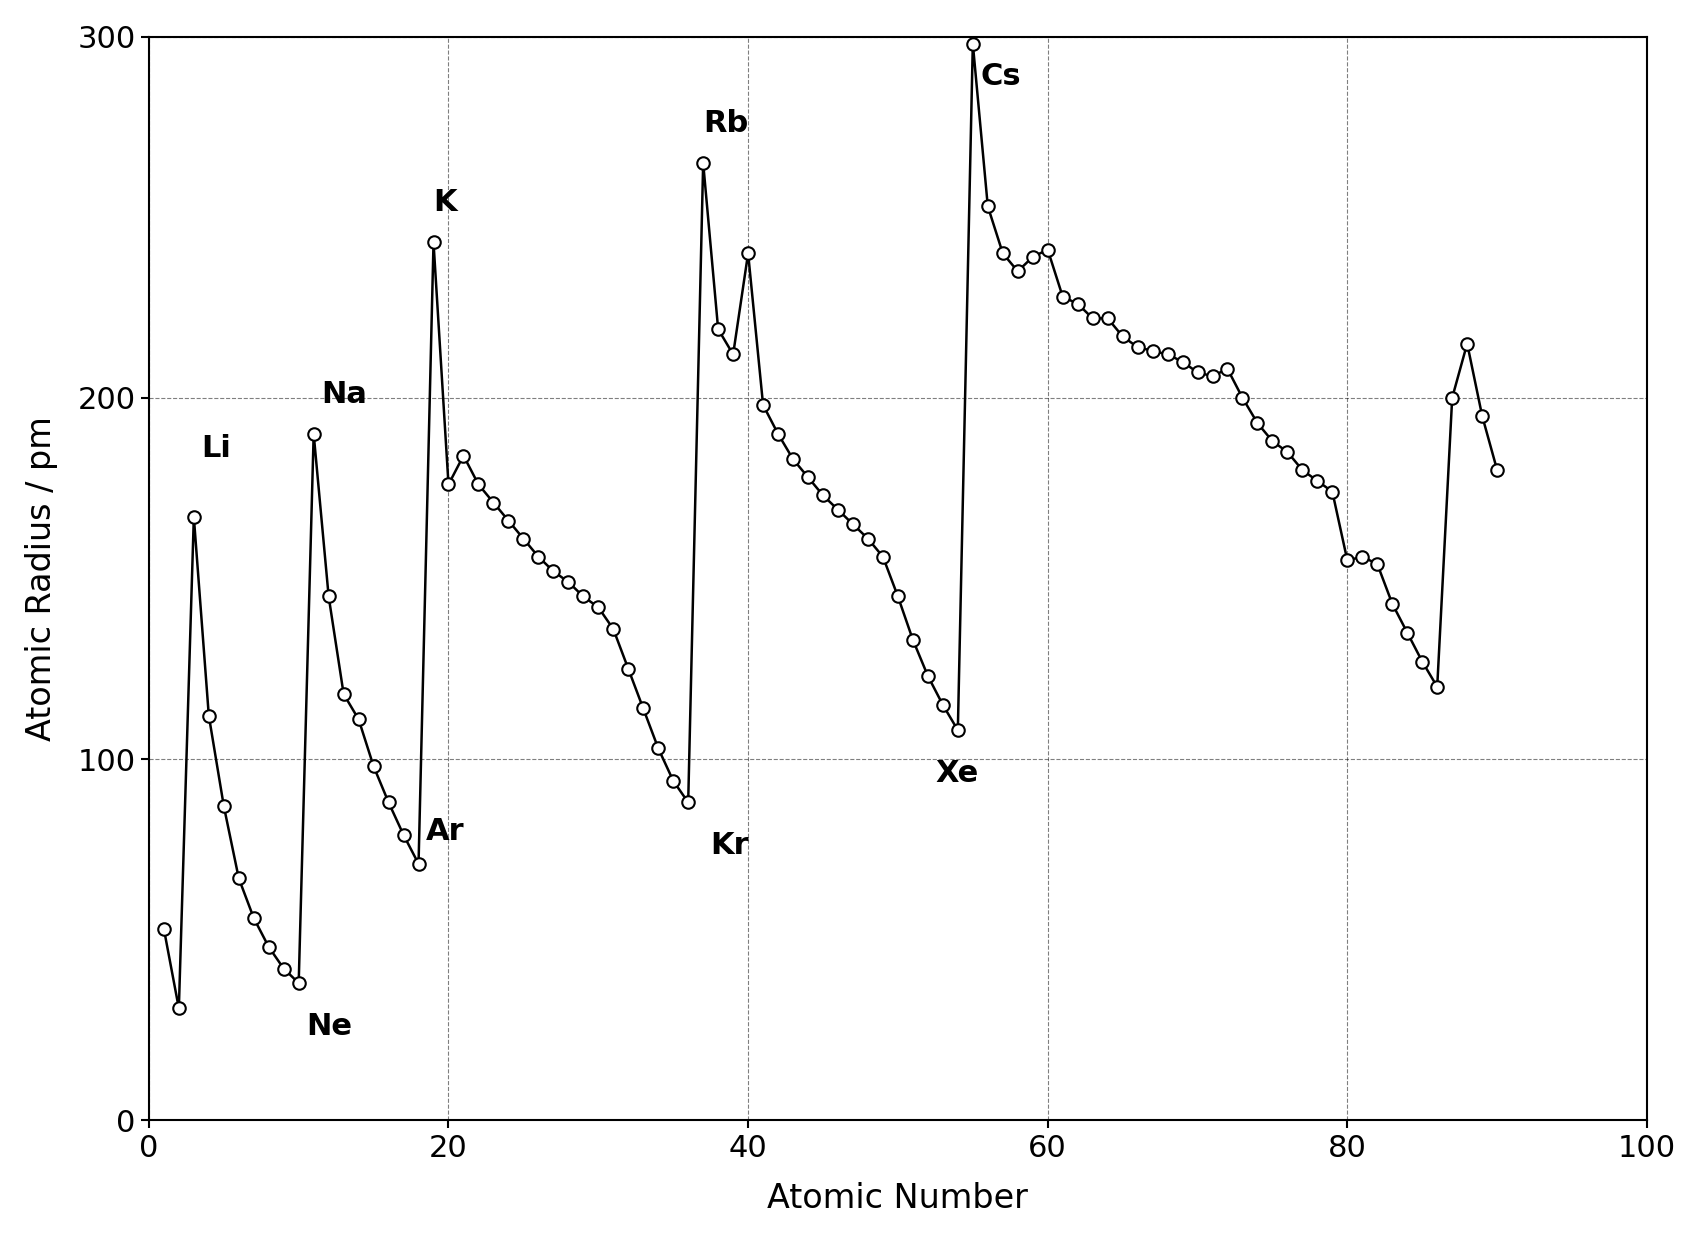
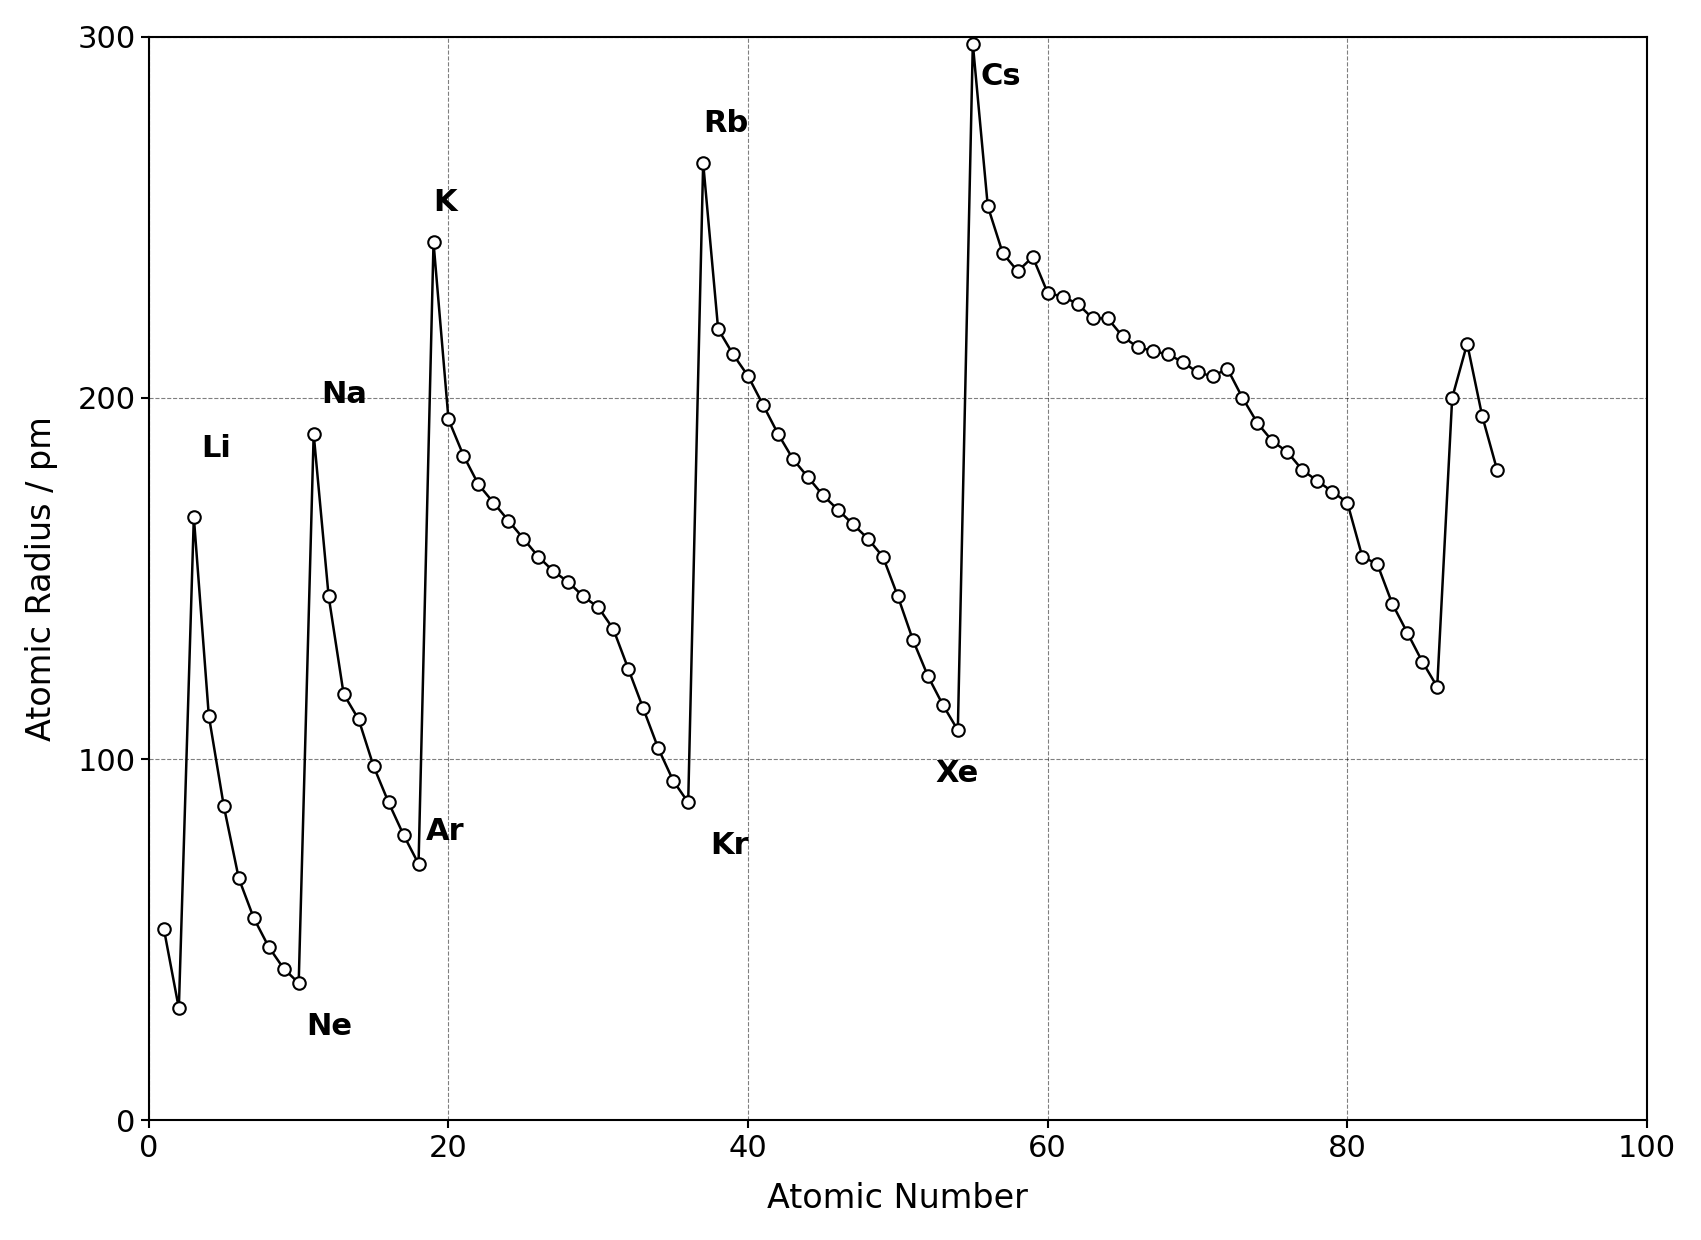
20: 176 -> 194
40: 240 -> 206
60: 241 -> 229
80: 155 -> 171
